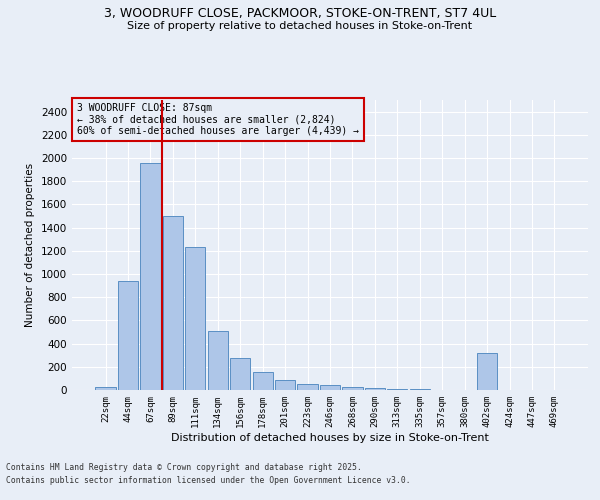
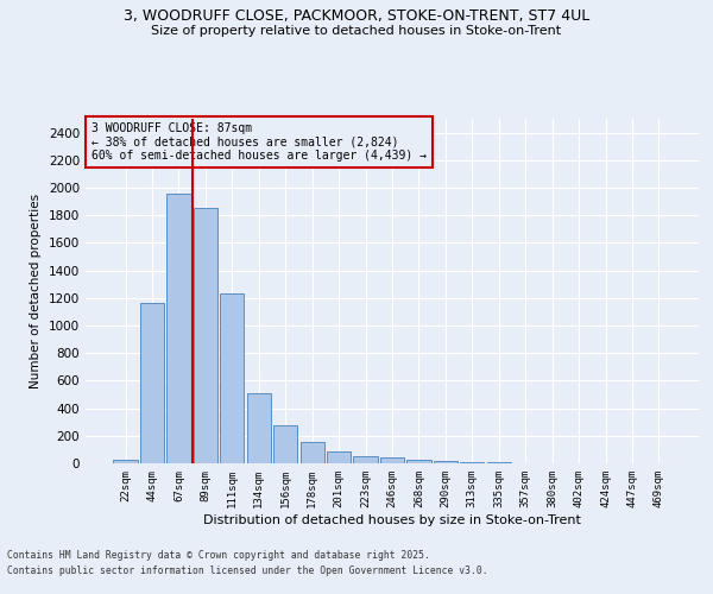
44sqm: 940 -> 1160
89sqm: 1500 -> 1850
402sqm: 320 -> 0
